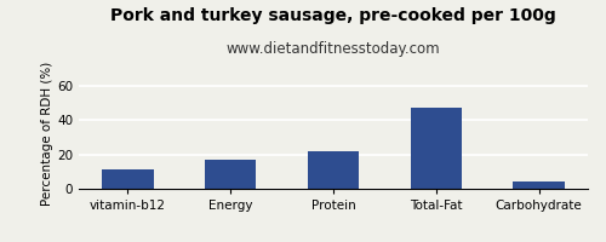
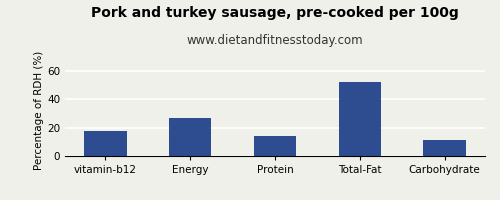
vitamin-b12: 11 -> 18
Energy: 17 -> 27
Protein: 22 -> 14
Total-Fat: 47 -> 52
Carbohydrate: 4 -> 11
